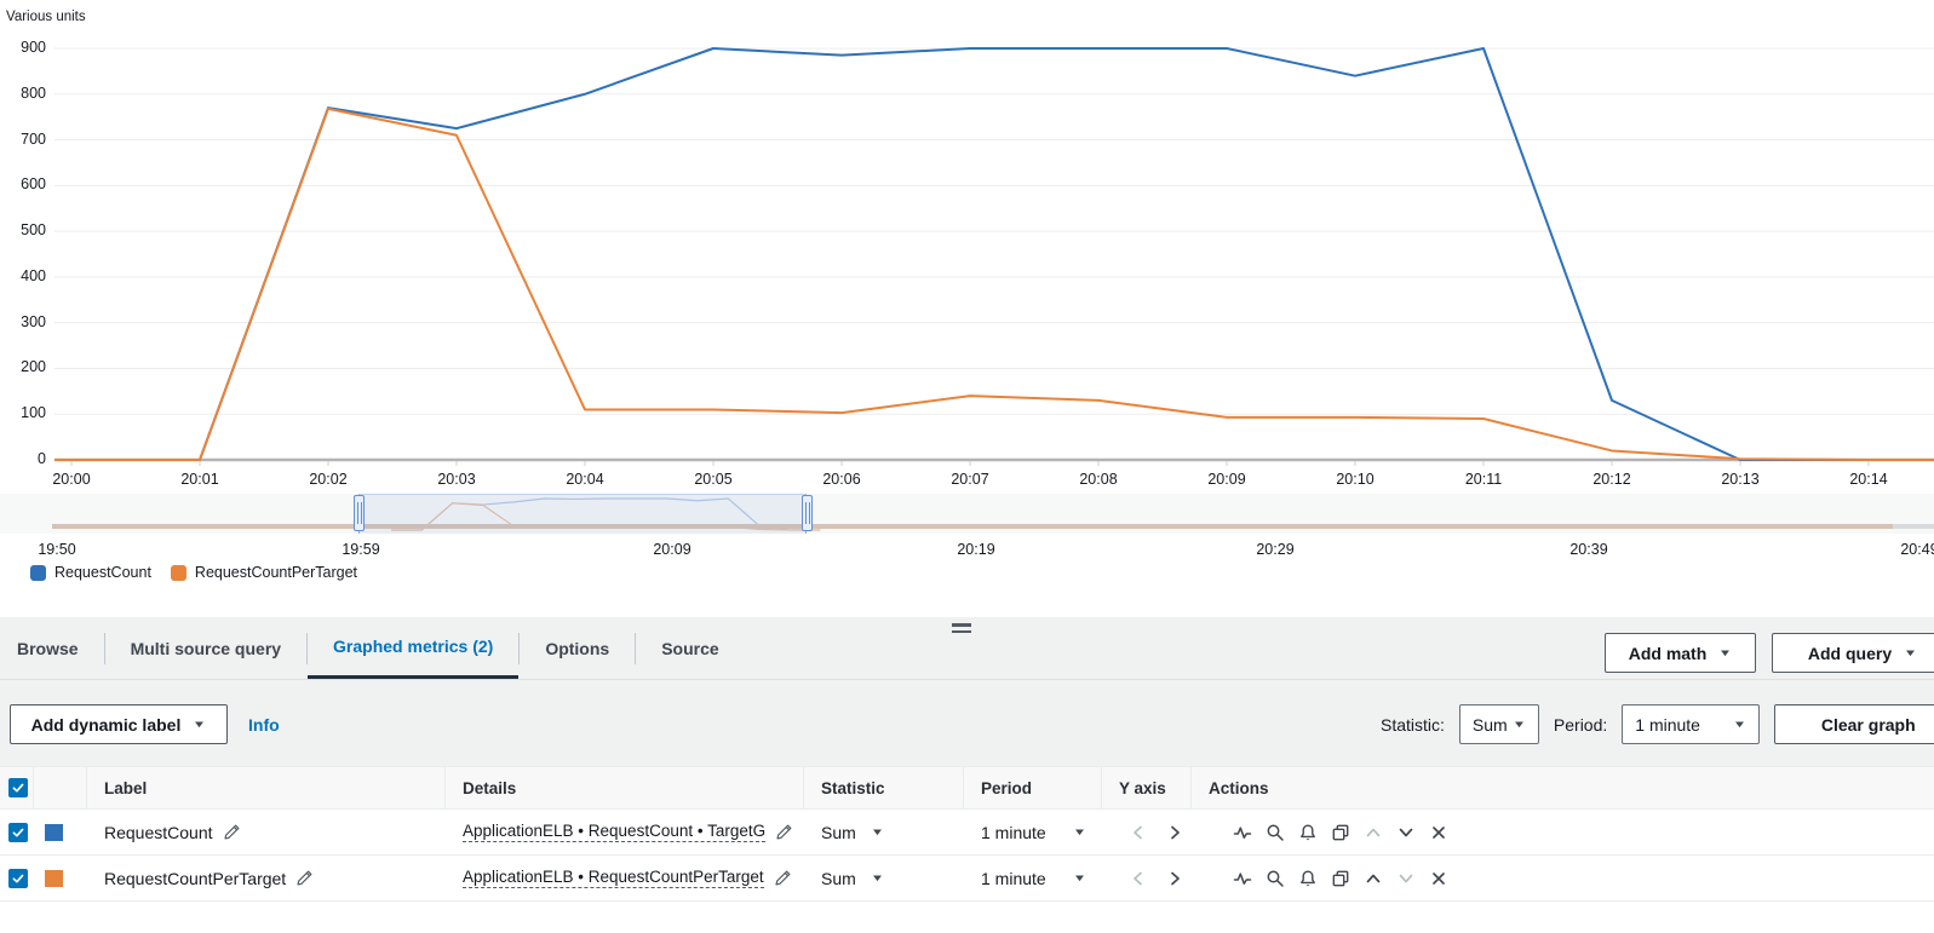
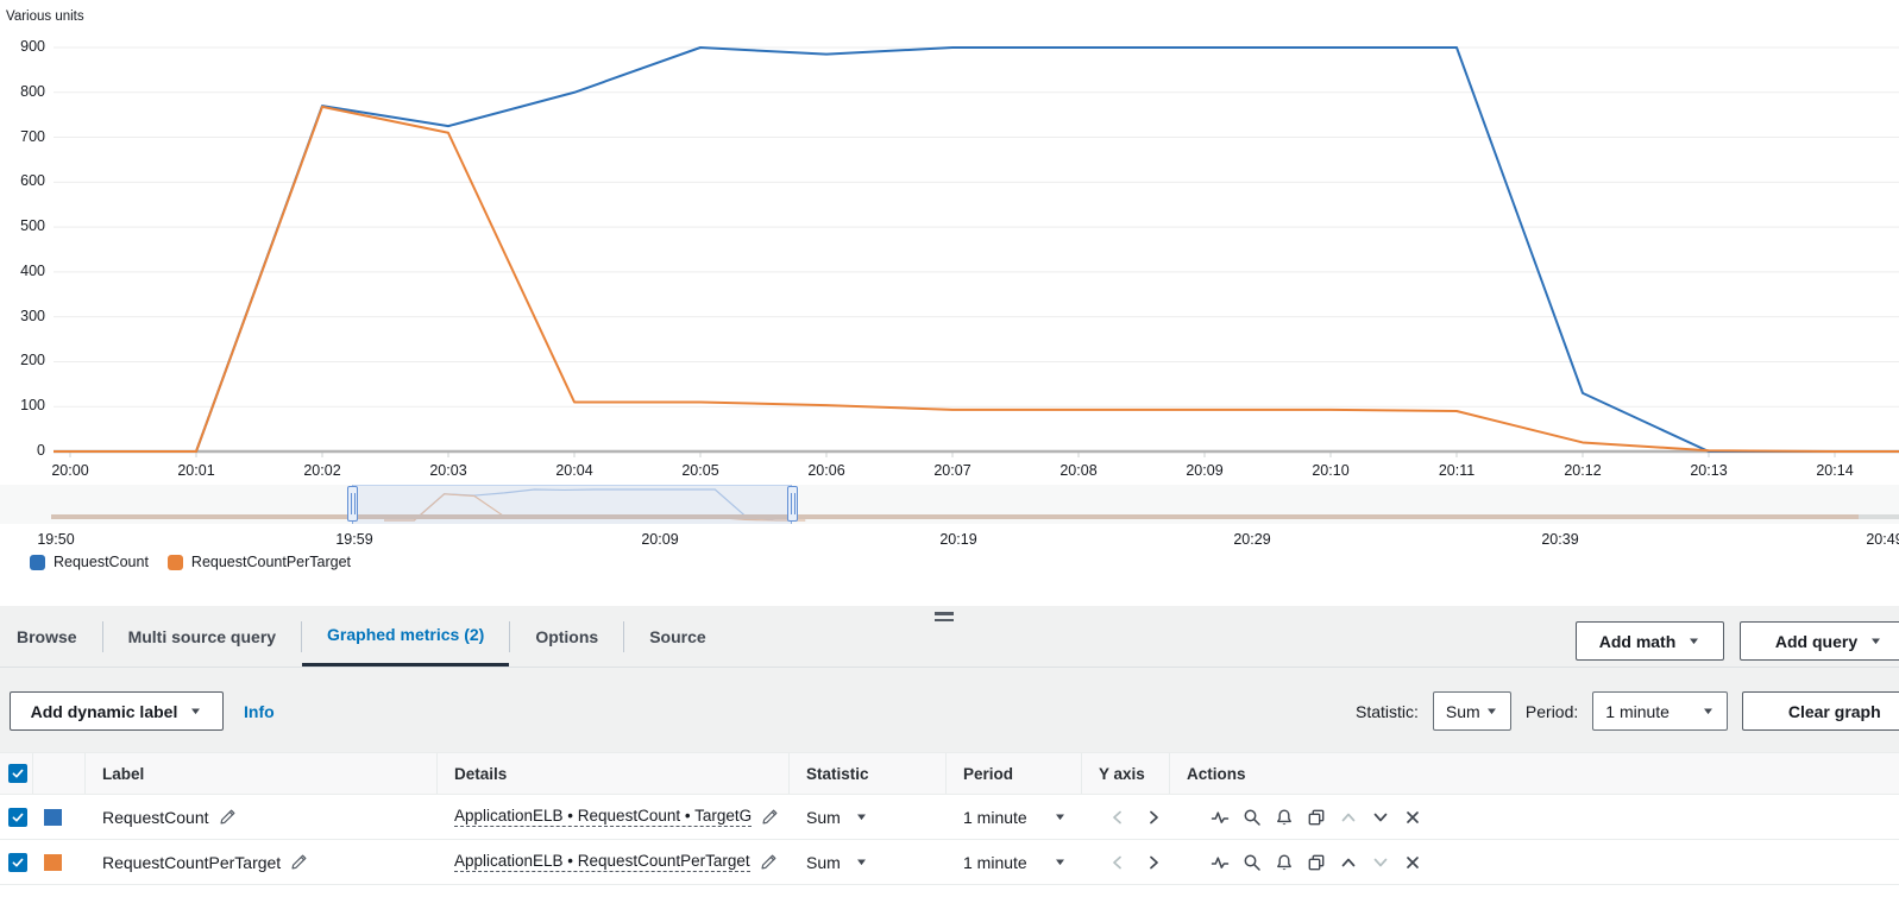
RequestCountPerTarget/20:07: 140 -> 90
RequestCountPerTarget/20:08: 130 -> 90
RequestCount/20:10: 840 -> 900
